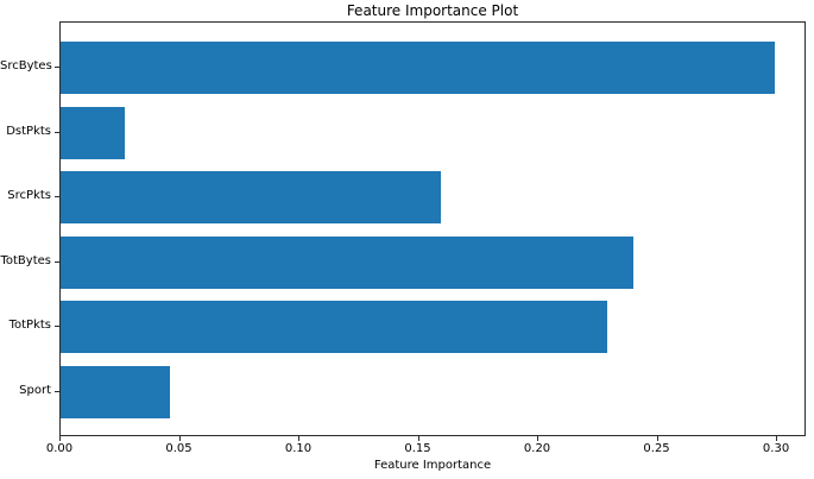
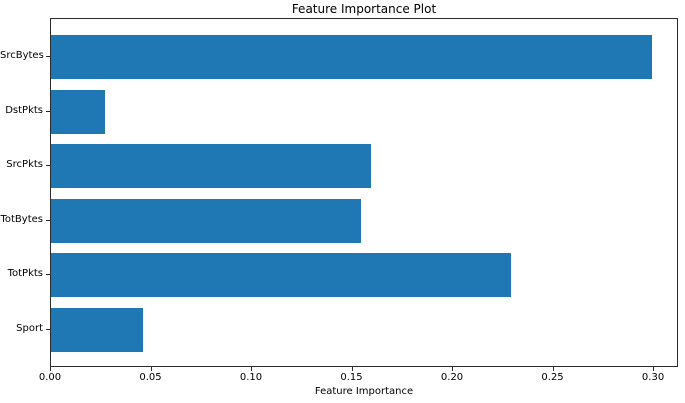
TotBytes: 0.240 -> 0.154
